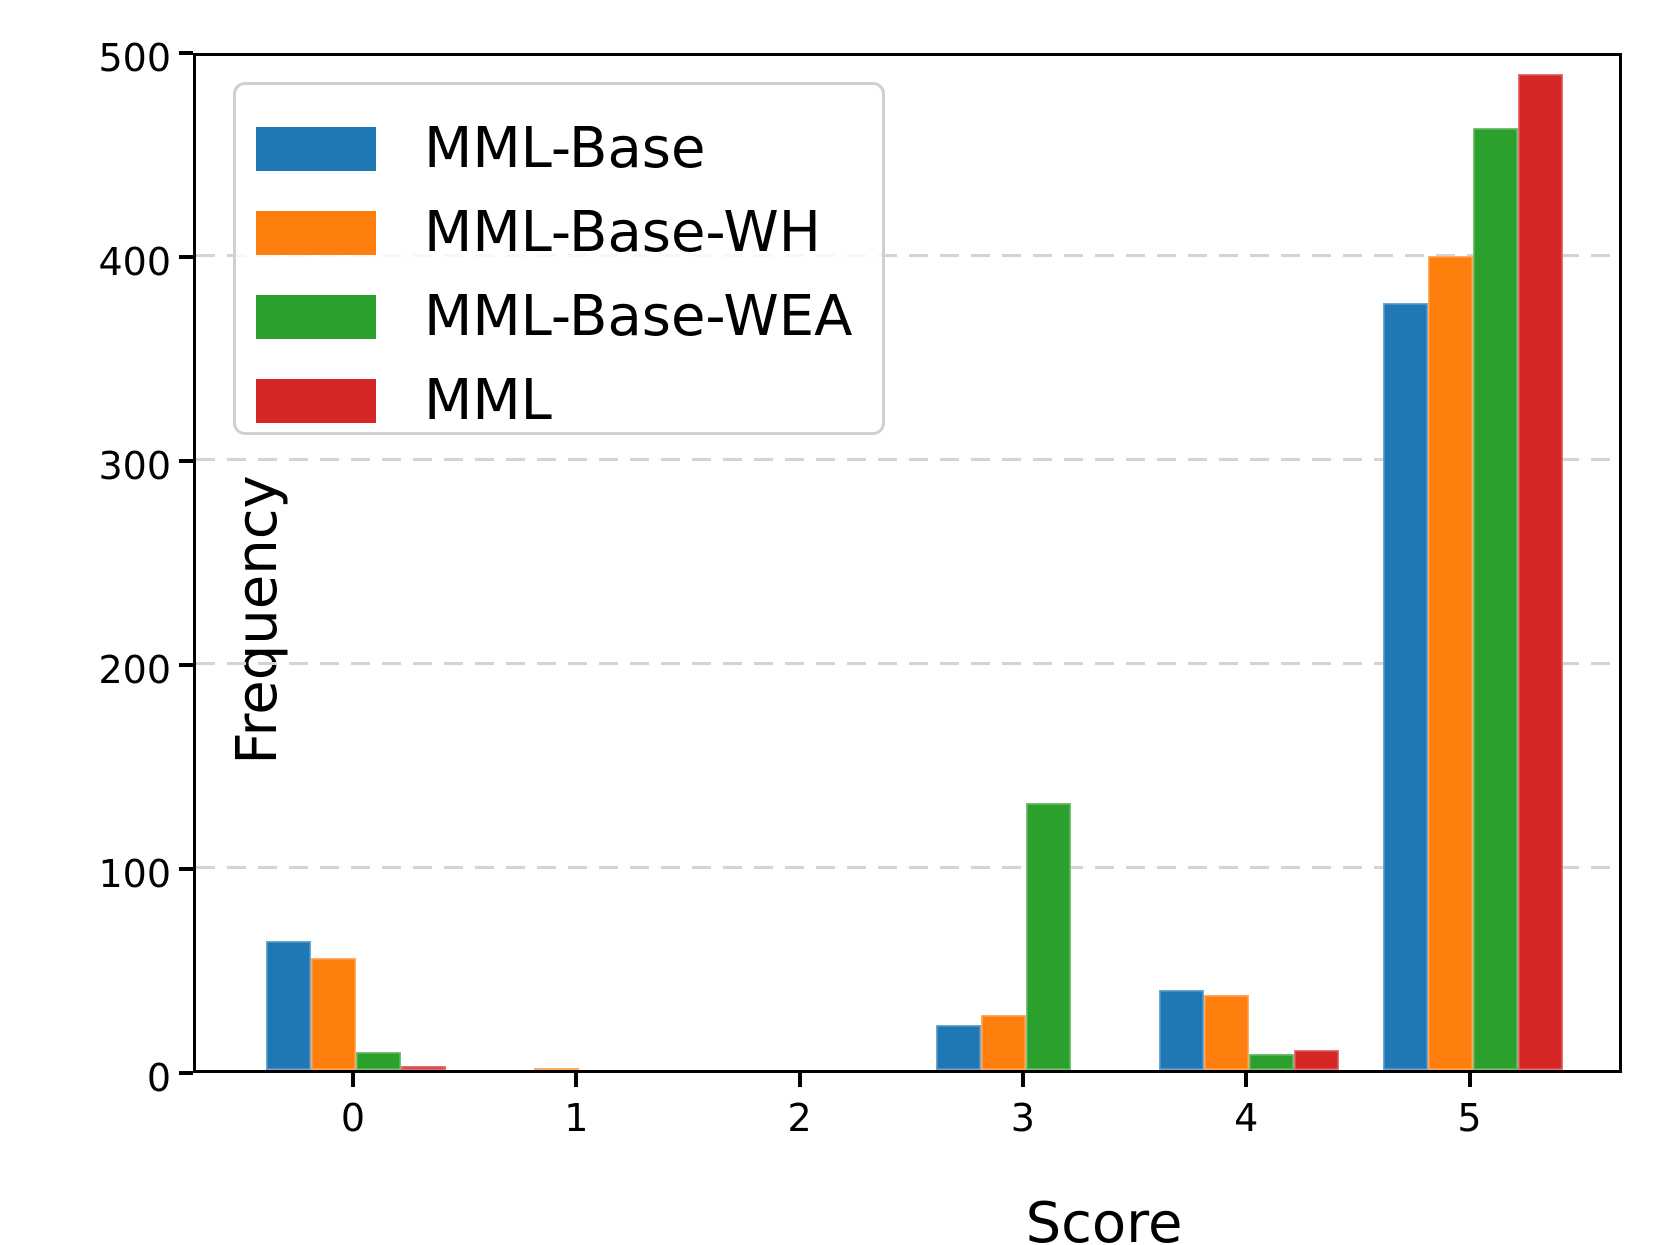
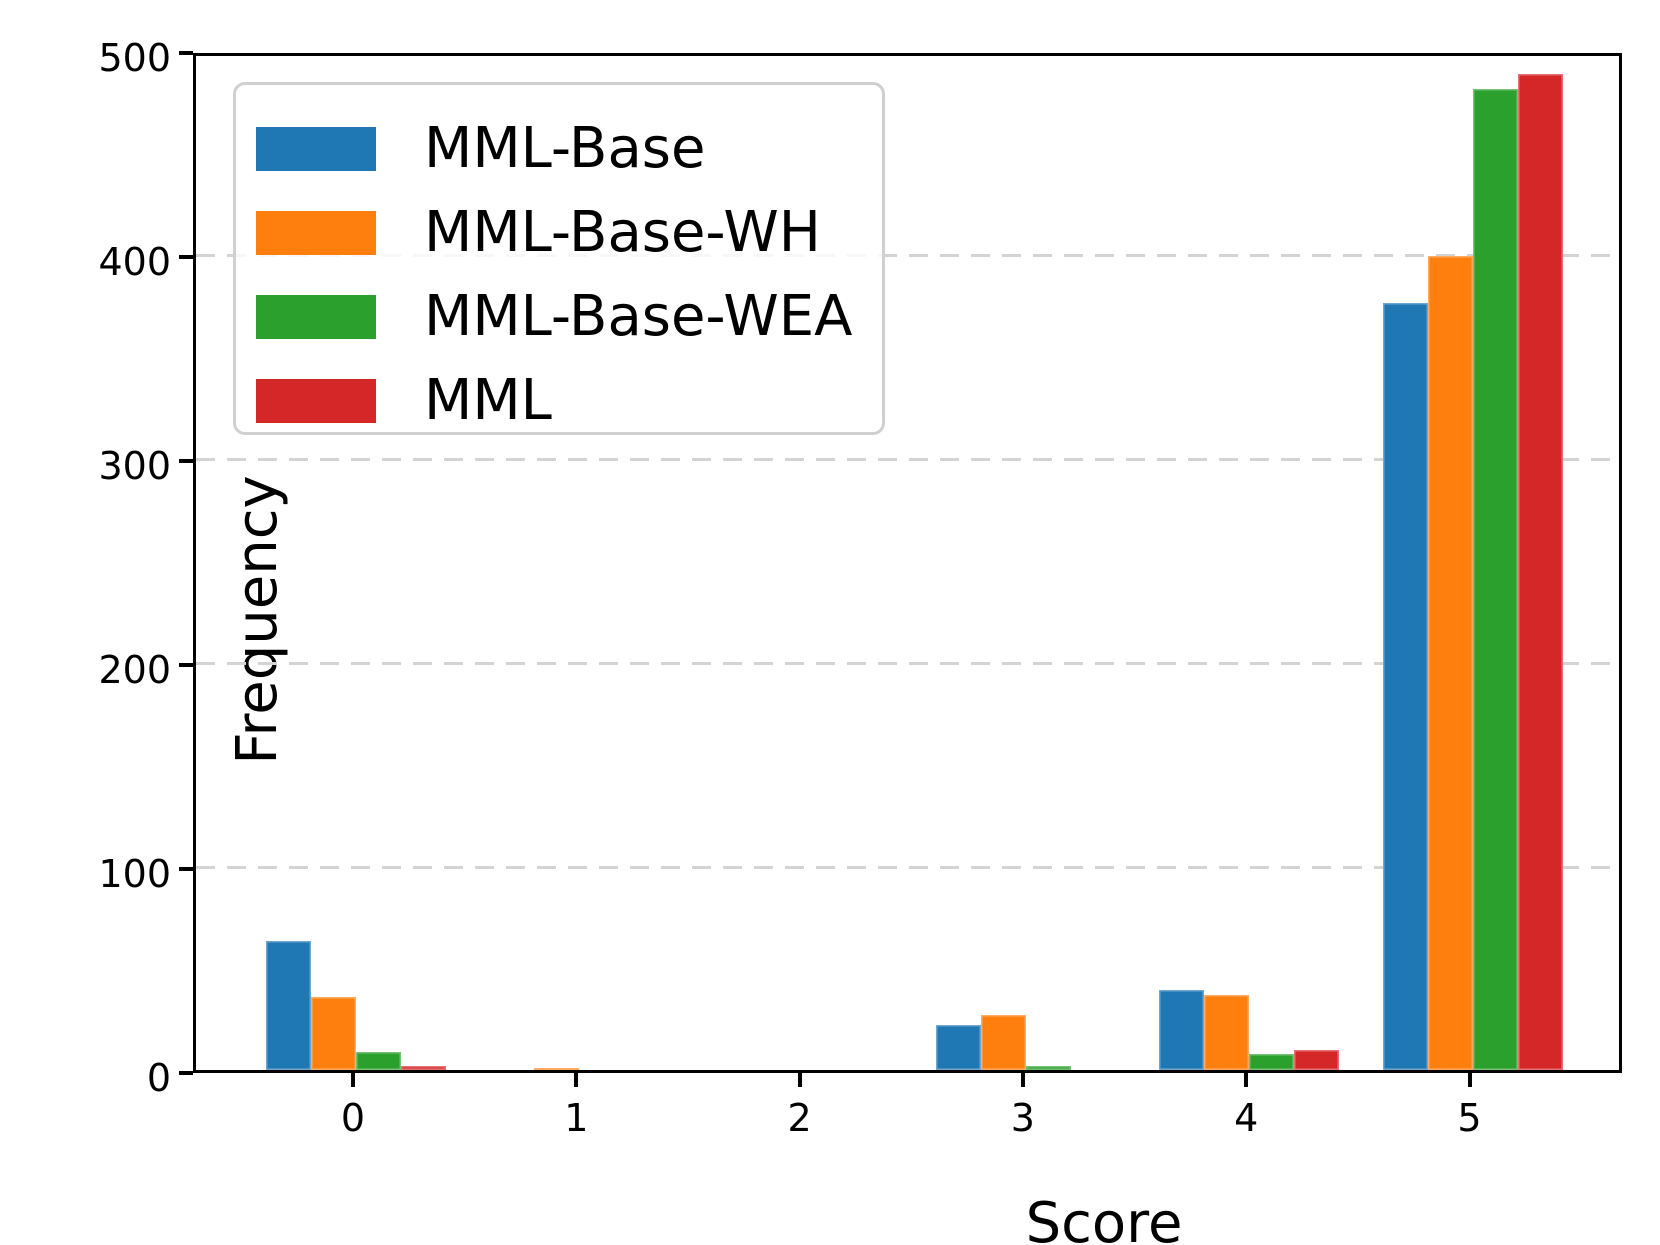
MML-Base-WH/0: 55 -> 36
MML-Base-WEA/3: 131 -> 2
MML-Base-WEA/5: 462 -> 481
